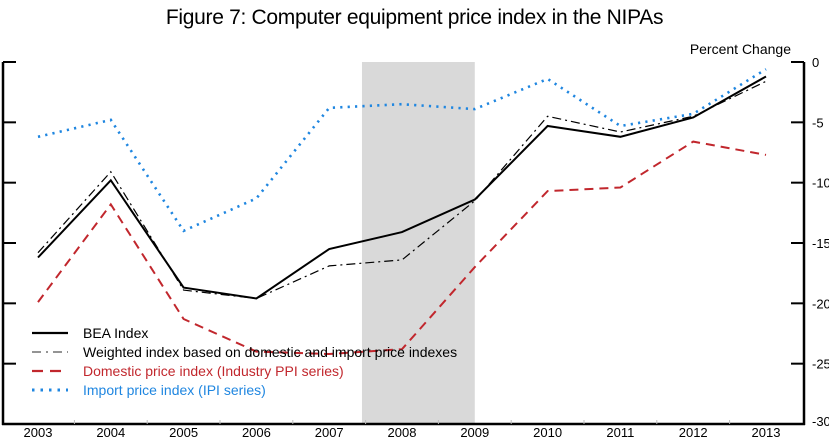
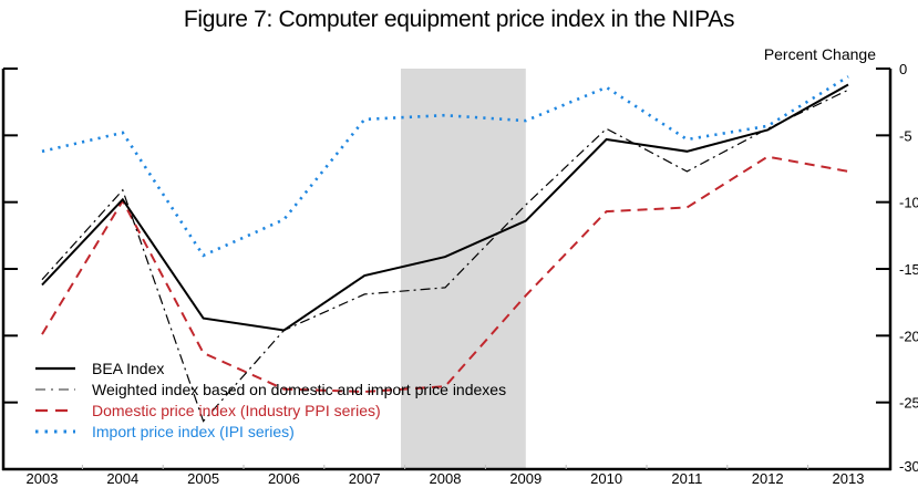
Domestic price index (Industry PPI series)/2004: -11.8 -> -9.9
Weighted index based on domestic and import price indexes/2005: -18.9 -> -26.4
Weighted index based on domestic and import price indexes/2009: -11.5 -> -10.2
Weighted index based on domestic and import price indexes/2011: -5.8 -> -7.7
